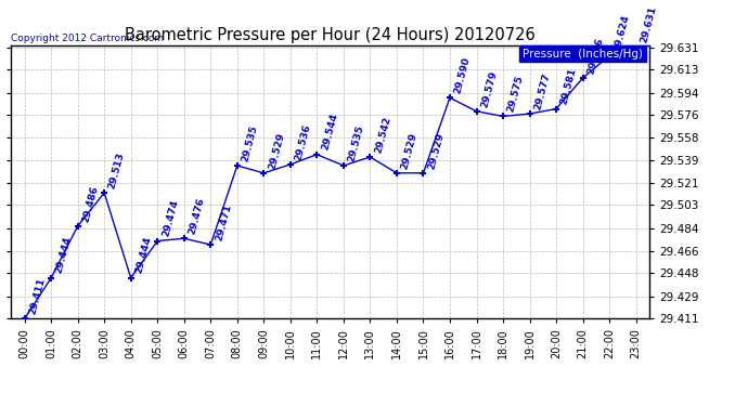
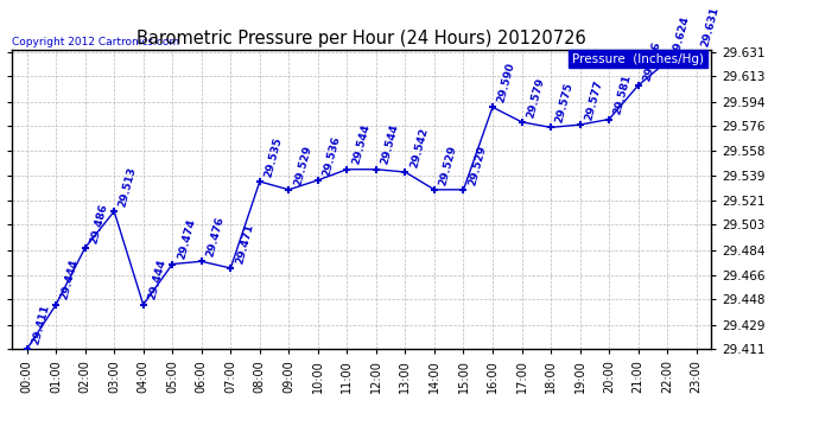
12:00: 29.535 -> 29.544
